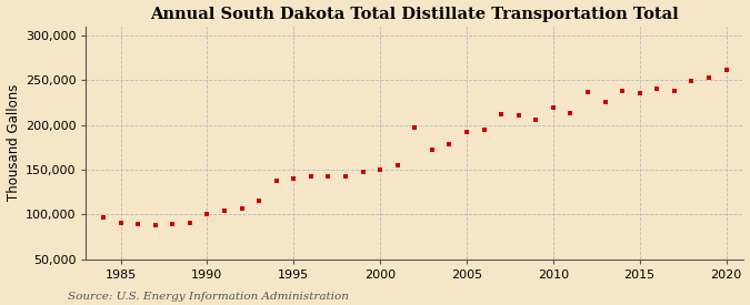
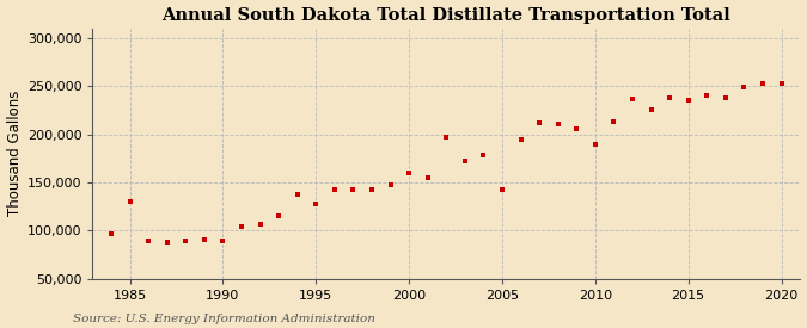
1985: 91,000 -> 130,000
1990: 101,000 -> 90,000
1995: 140,000 -> 128,000
2000: 150,000 -> 160,000
2005: 192,000 -> 142,000
2010: 219,000 -> 190,000
2020: 261,000 -> 252,000
